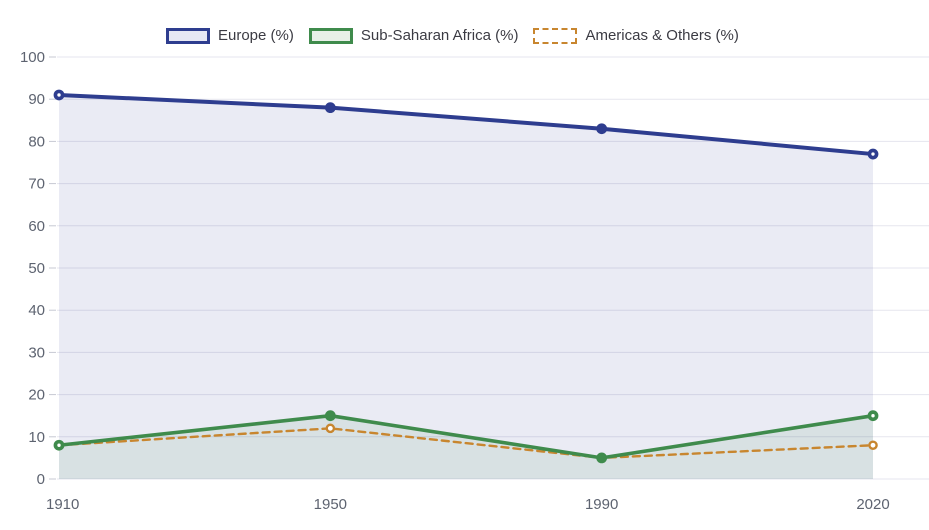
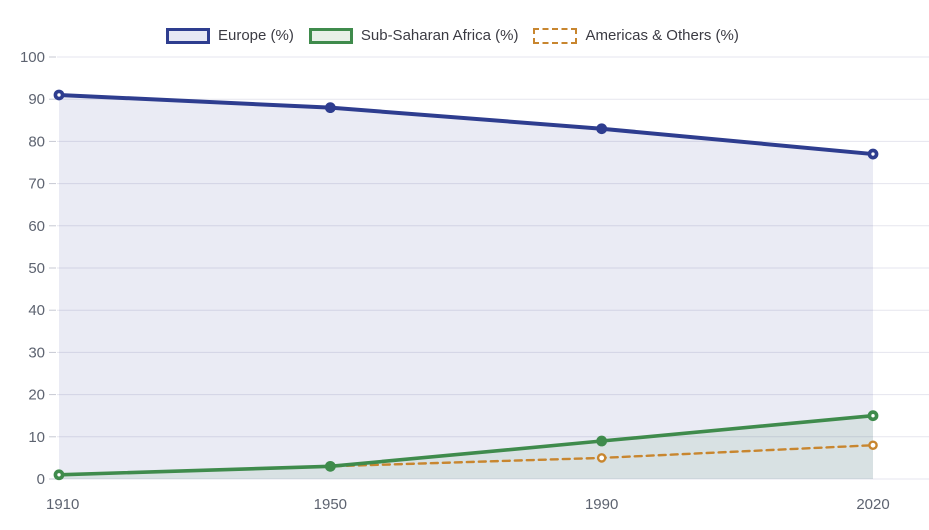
Sub-Saharan Africa (%)/1910: 8 -> 1
Americas & Others (%)/1910: 8 -> 1
Sub-Saharan Africa (%)/1950: 15 -> 3
Americas & Others (%)/1950: 12 -> 3
Sub-Saharan Africa (%)/1990: 5 -> 9
